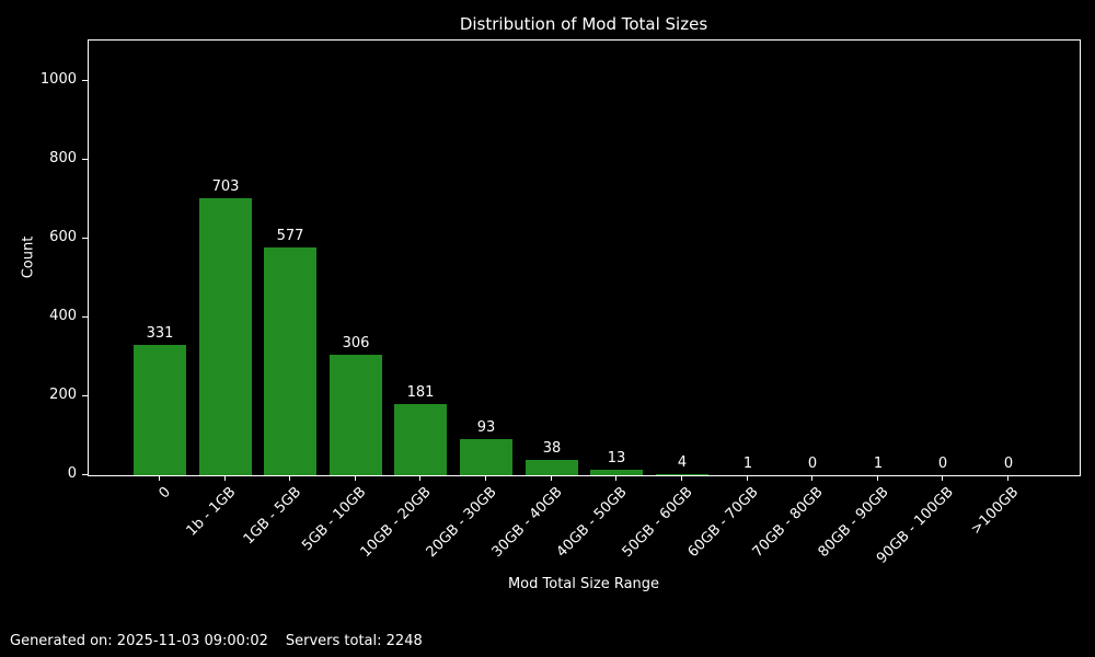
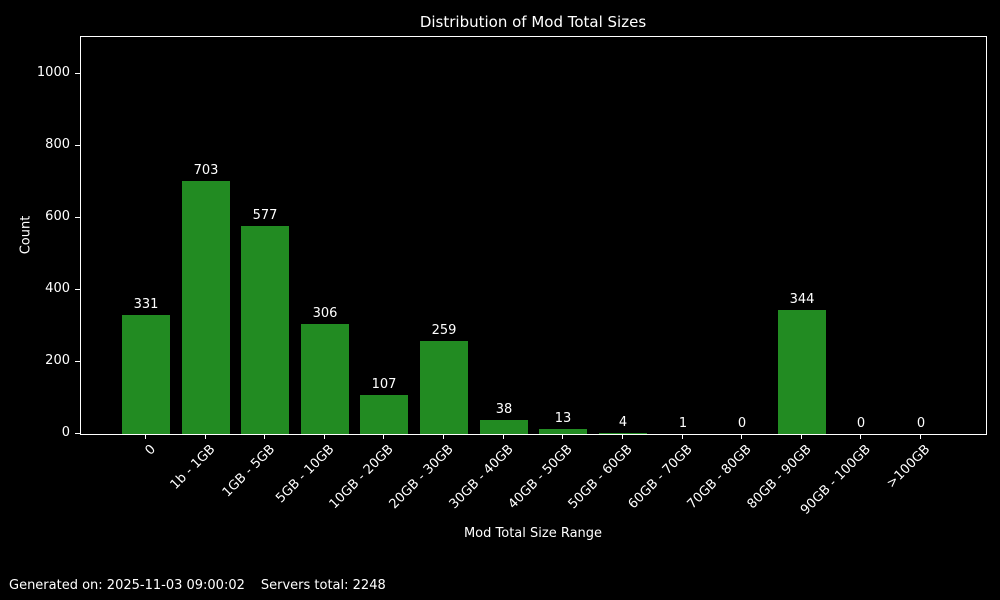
10GB - 20GB: 181 -> 107
20GB - 30GB: 93 -> 259
80GB - 90GB: 1 -> 344
